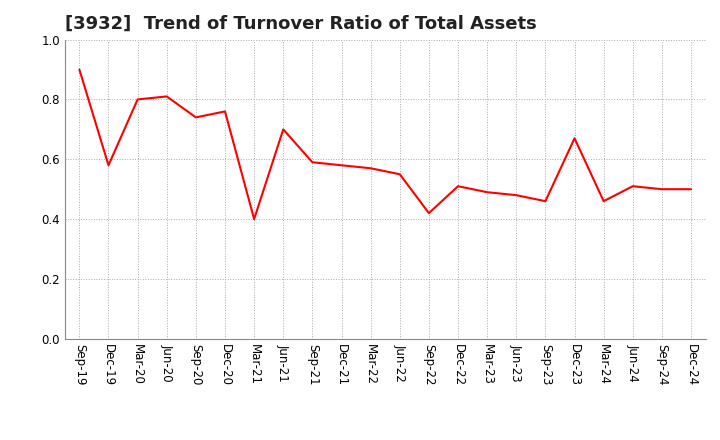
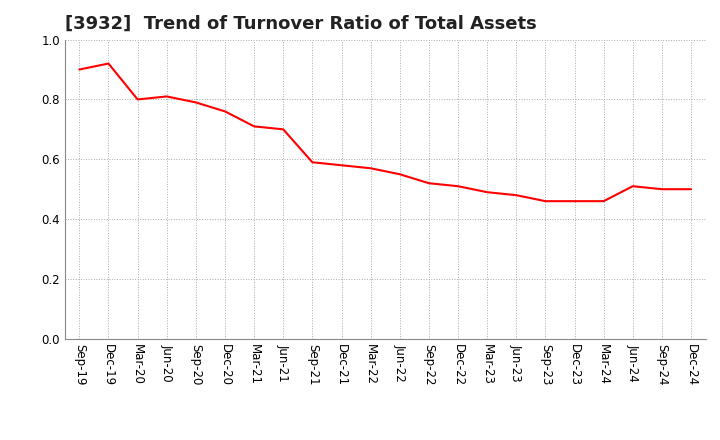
Dec-19: 0.58 -> 0.92
Sep-20: 0.74 -> 0.79
Mar-21: 0.40 -> 0.71
Sep-22: 0.42 -> 0.52
Dec-23: 0.67 -> 0.46
